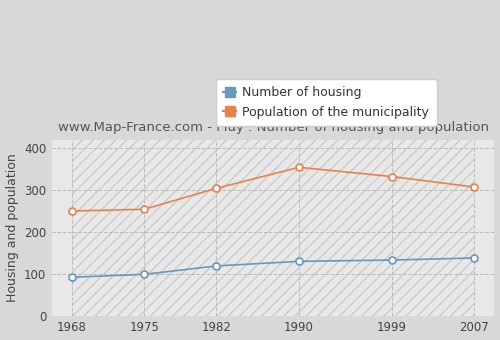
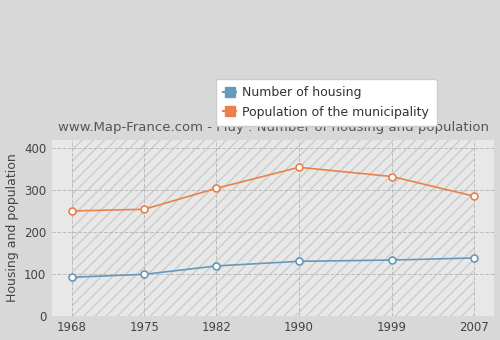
Population of the municipality/2007: 307 -> 285
